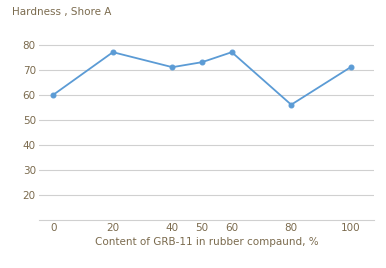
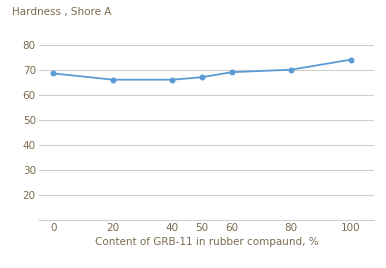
0: 60.0 -> 68.5
20: 77.0 -> 66.0
40: 71.0 -> 66.0
50: 73.0 -> 67.0
60: 77.0 -> 69.0
80: 56.0 -> 70.0
100: 71.0 -> 74.0
